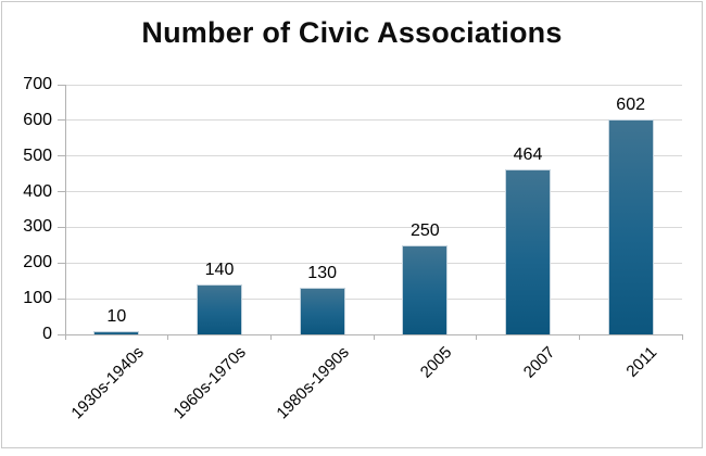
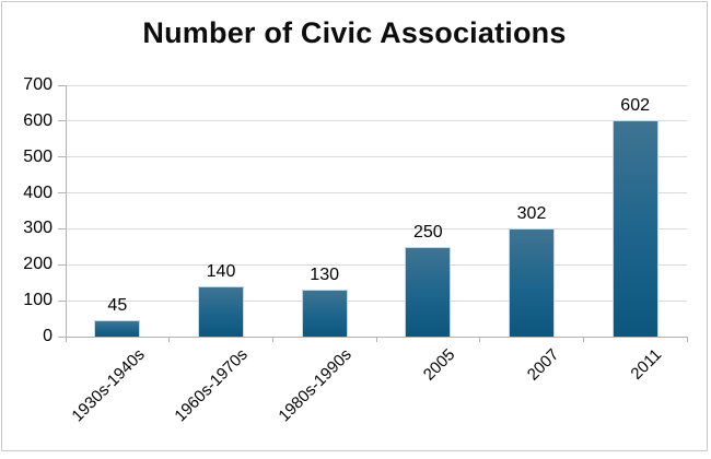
1930s-1940s: 10 -> 45
2007: 464 -> 302
